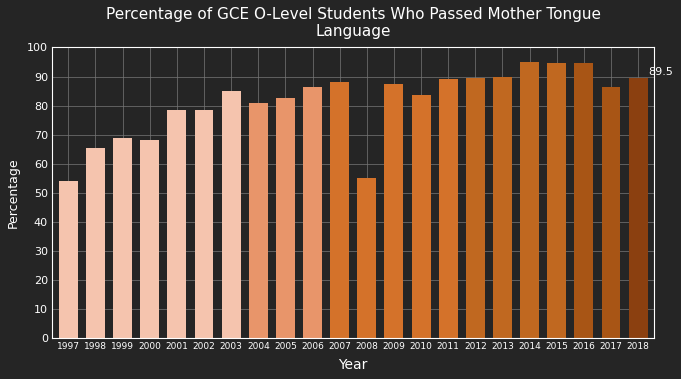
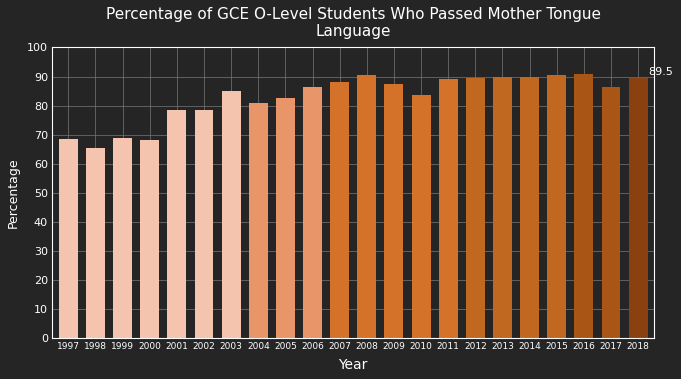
1997: 54.0 -> 68.5
2008: 55.0 -> 90.5
2014: 95.0 -> 90.0
2015: 94.5 -> 90.5
2016: 94.5 -> 91.0
